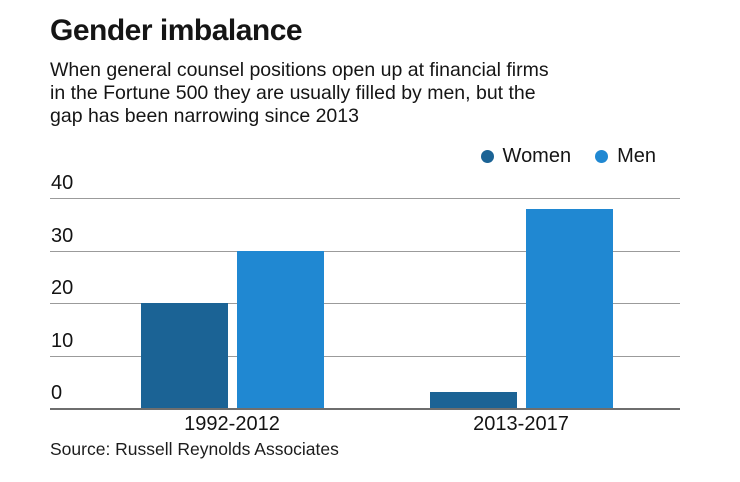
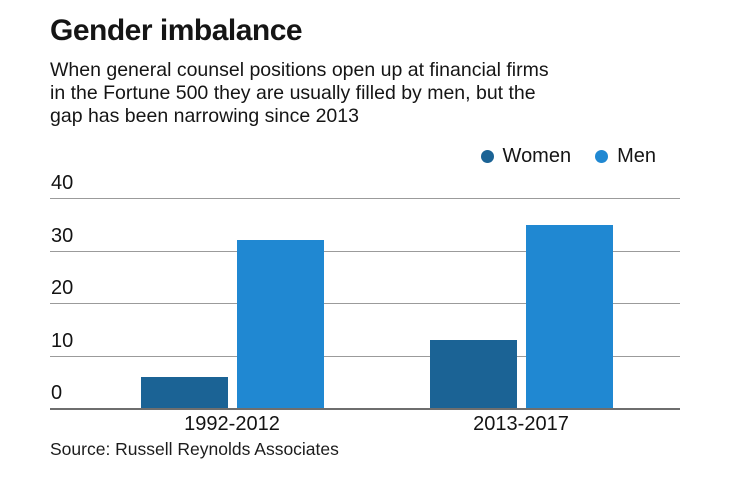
Women/1992-2012: 20 -> 6
Men/1992-2012: 30 -> 32
Women/2013-2017: 3 -> 13
Men/2013-2017: 38 -> 35
